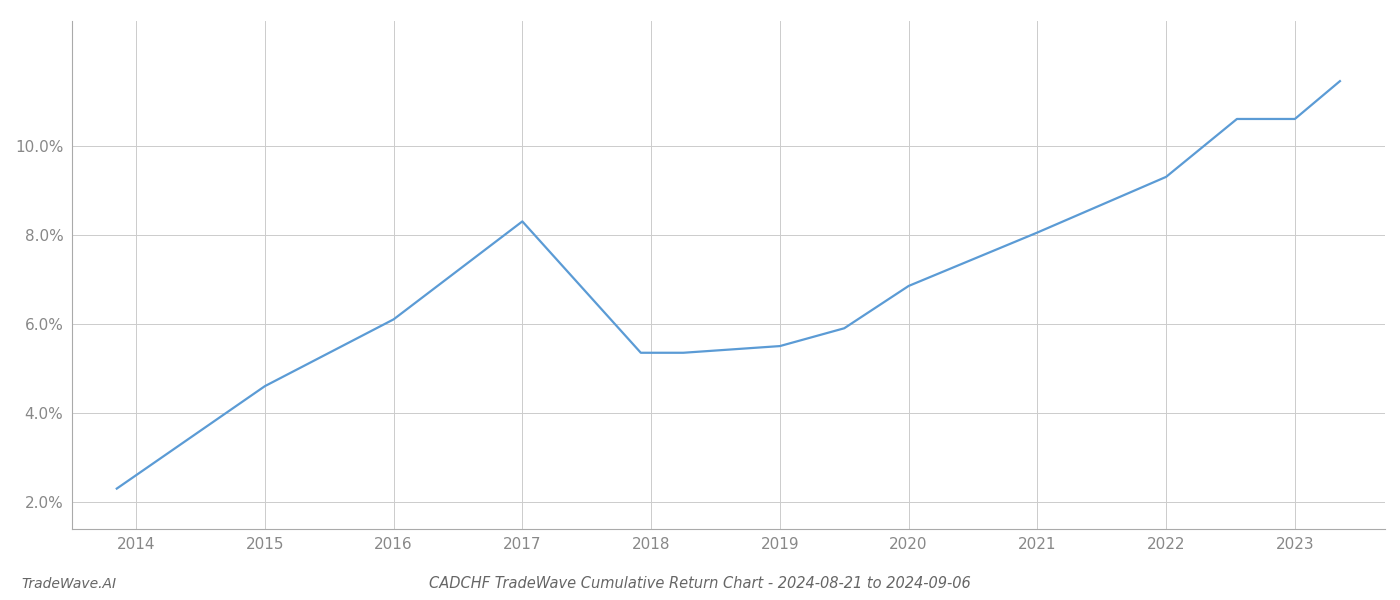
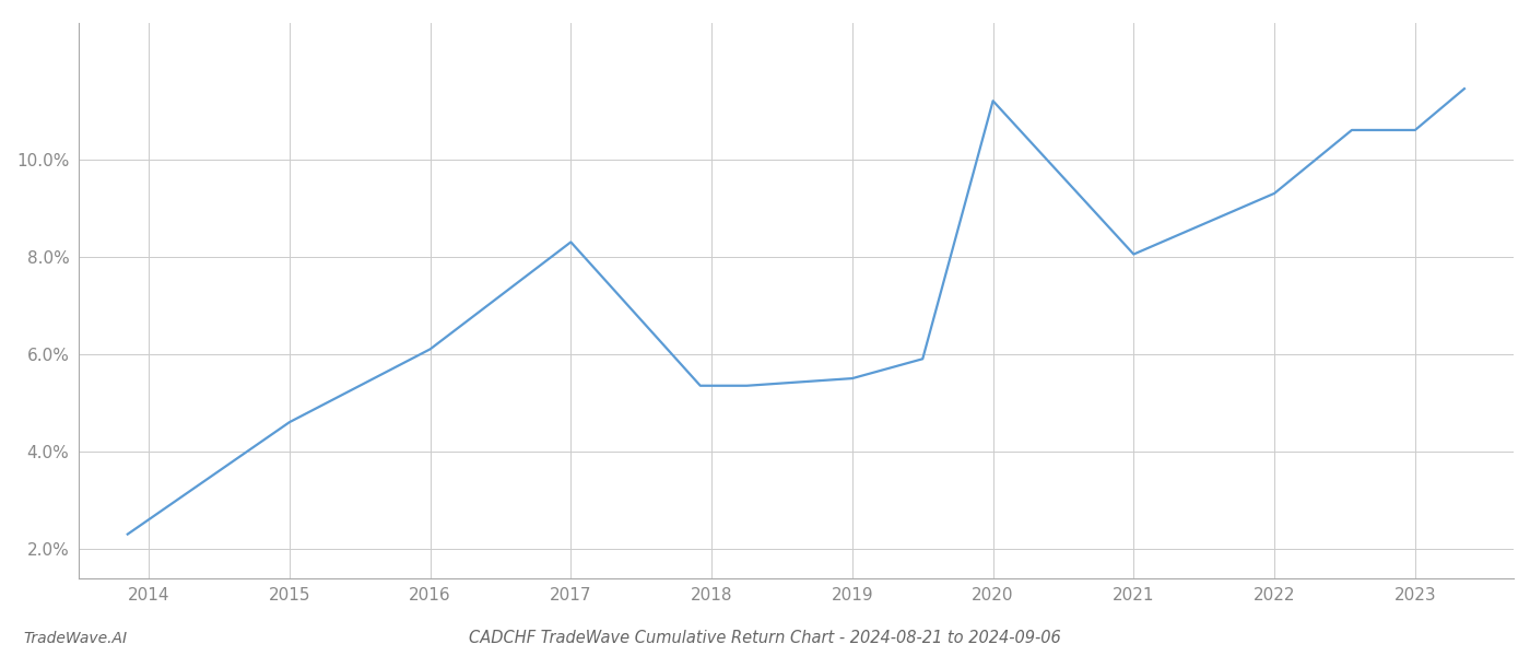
2020: 6.85% -> 11.20%
